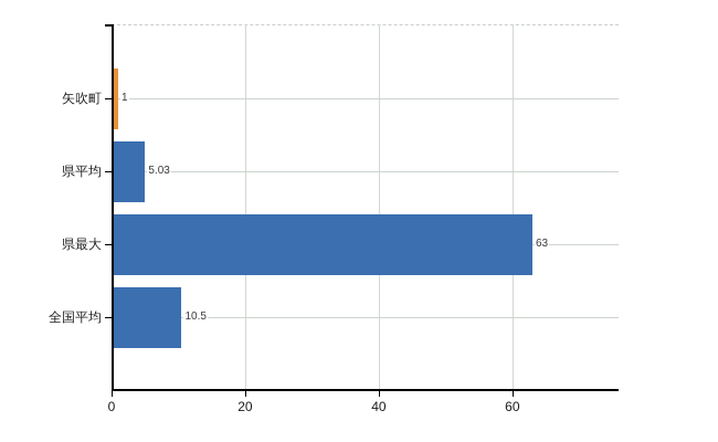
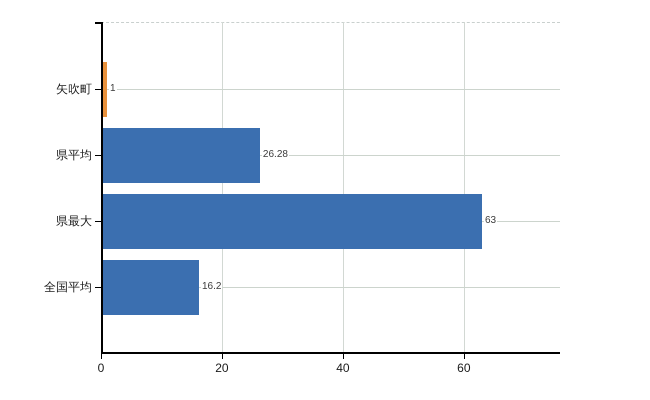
県平均: 5.03 -> 26.28
全国平均: 10.5 -> 16.2
